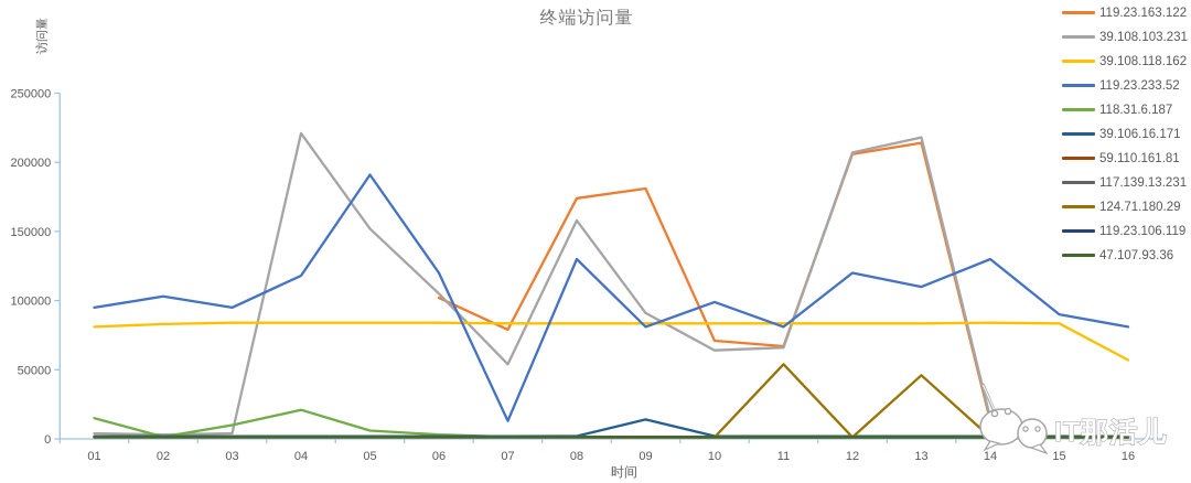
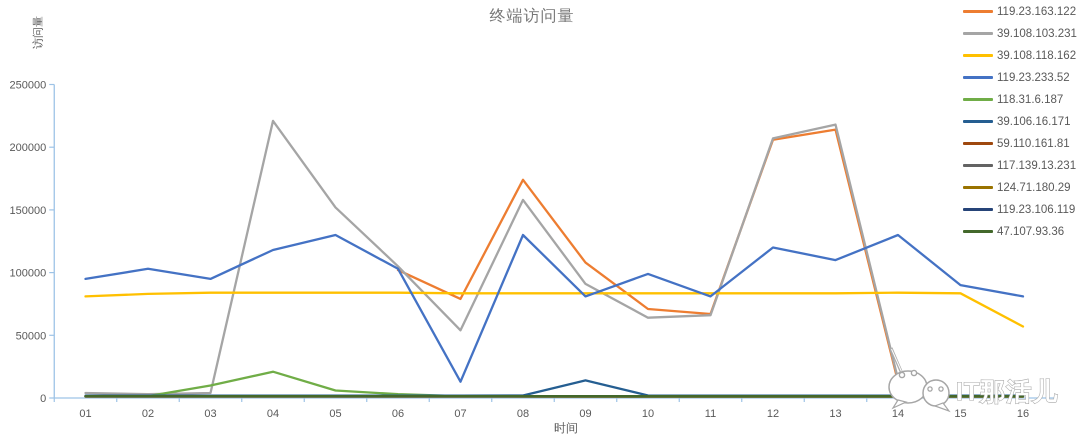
118.31.6.187/01: 15000 -> 2000
119.23.233.52/05: 191000 -> 130000
119.23.233.52/06: 120000 -> 103000
119.23.163.122/09: 181000 -> 108000
124.71.180.29/11: 54000 -> 1000
124.71.180.29/13: 46000 -> 1000
